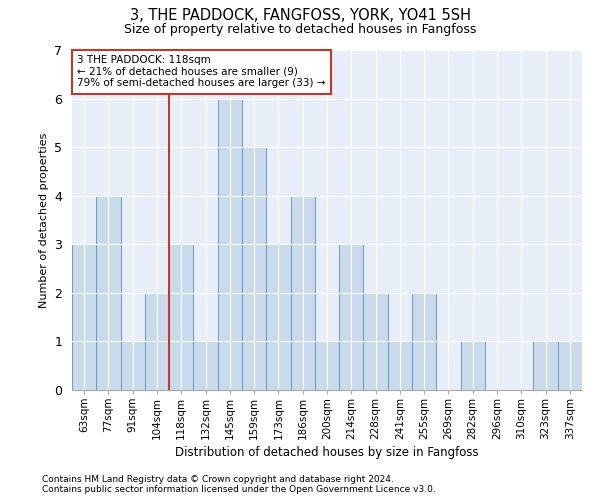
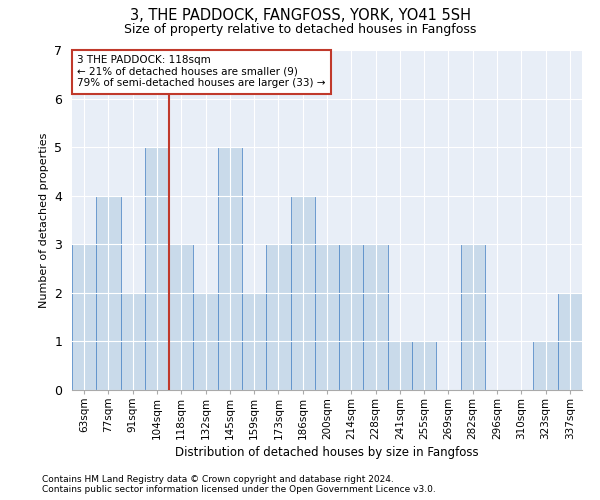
91sqm: 1 -> 2
104sqm: 2 -> 5
132sqm: 1 -> 2
145sqm: 6 -> 5
159sqm: 5 -> 2
200sqm: 1 -> 3
228sqm: 2 -> 3
255sqm: 2 -> 1
282sqm: 1 -> 3
337sqm: 1 -> 2
